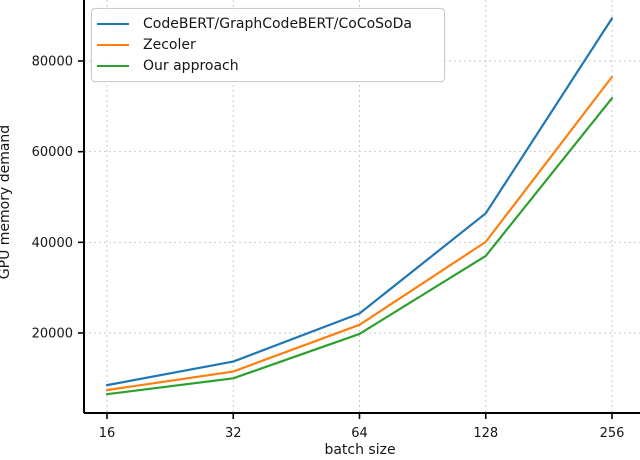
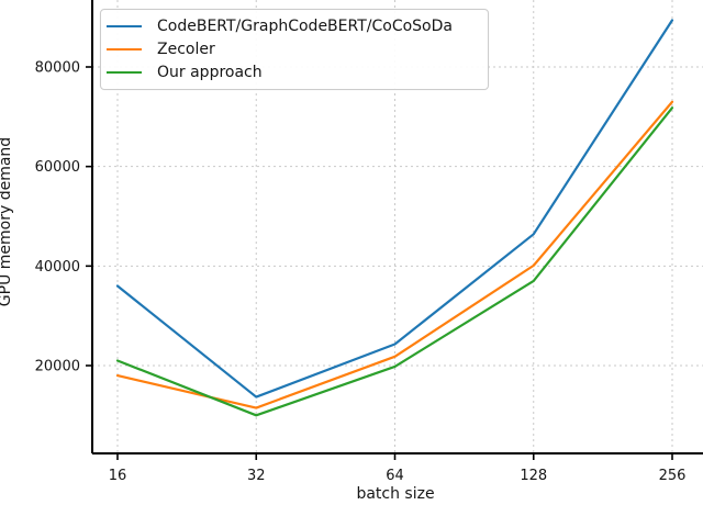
CodeBERT/GraphCodeBERT/CoCoSoDa/16: 8000 -> 36000
Zecoler/16: 7000 -> 18000
Our approach/16: 6000 -> 21000
Zecoler/256: 76000 -> 73000
